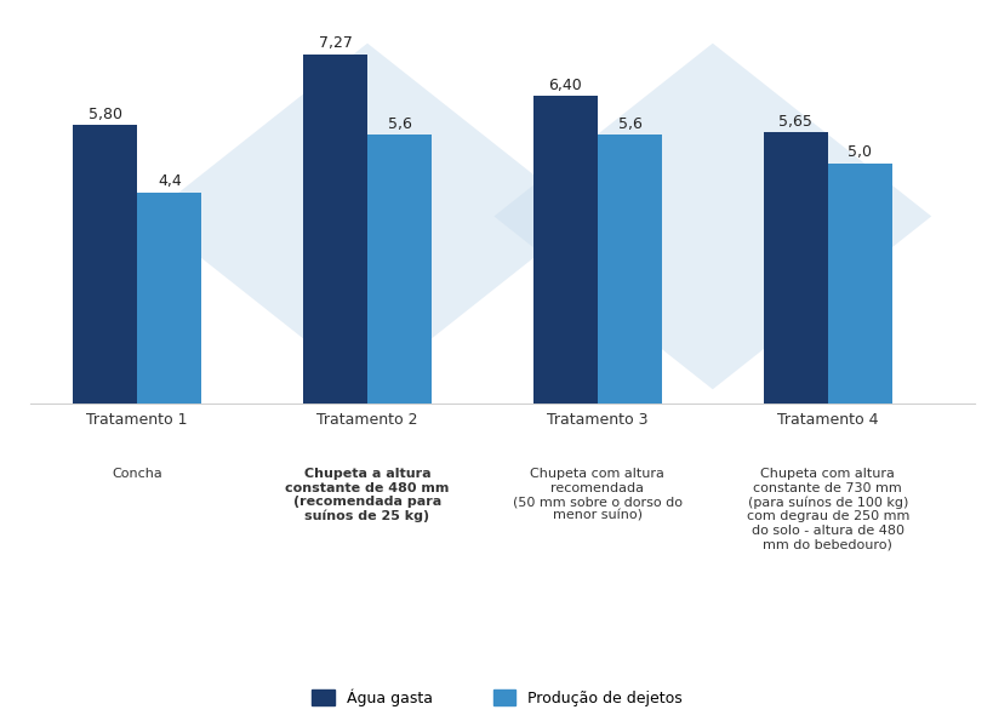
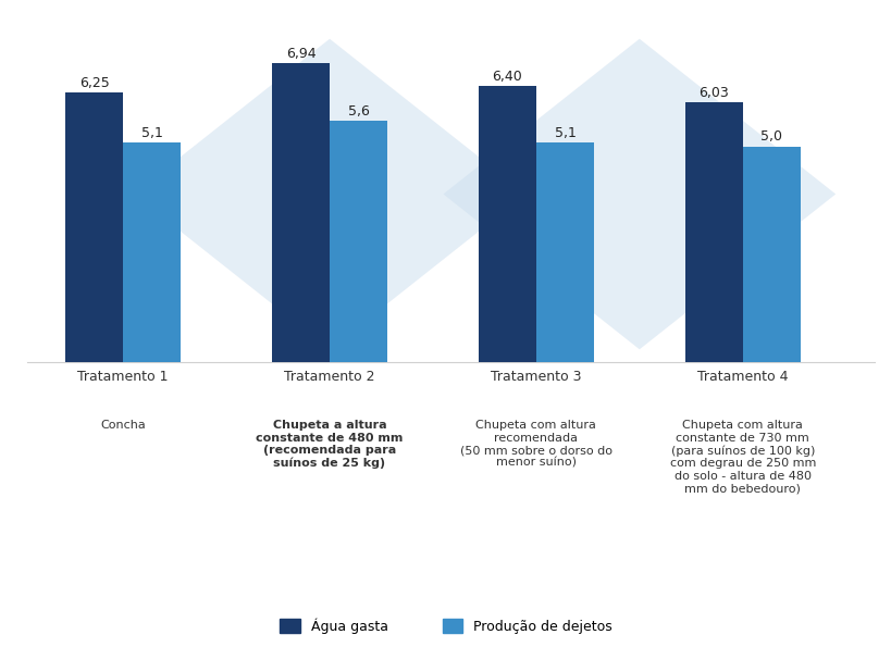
Água gasta/Tratamento 1: 5,80 -> 6,25
Produção de dejetos/Tratamento 1: 4,4 -> 5,1
Água gasta/Tratamento 2: 7,27 -> 6,94
Produção de dejetos/Tratamento 3: 5,6 -> 5,1
Água gasta/Tratamento 4: 5,65 -> 6,03
